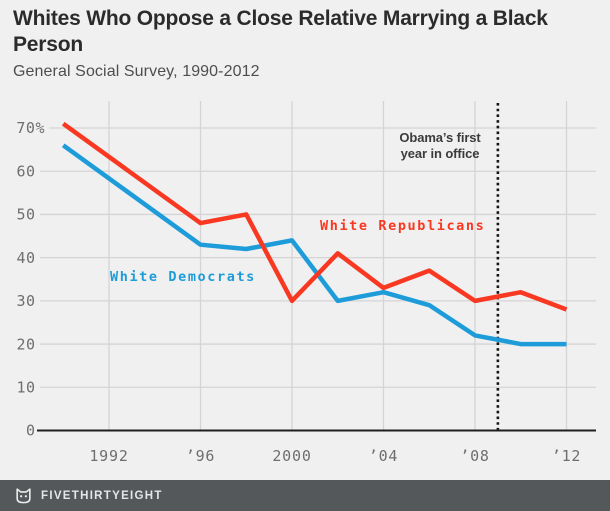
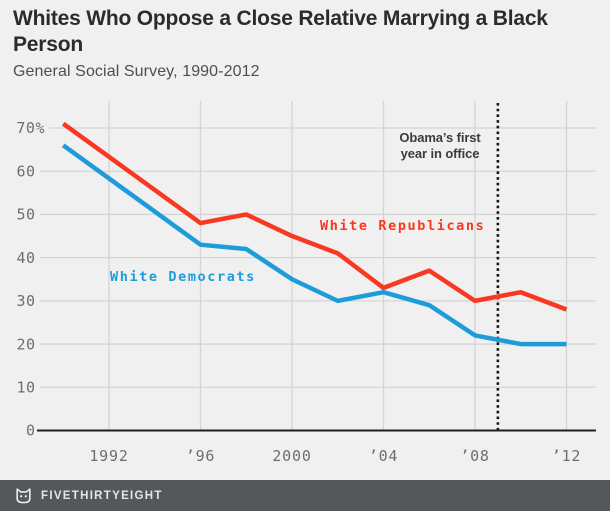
White Democrats/2000: 44% -> 35%
White Republicans/2000: 30% -> 45%
